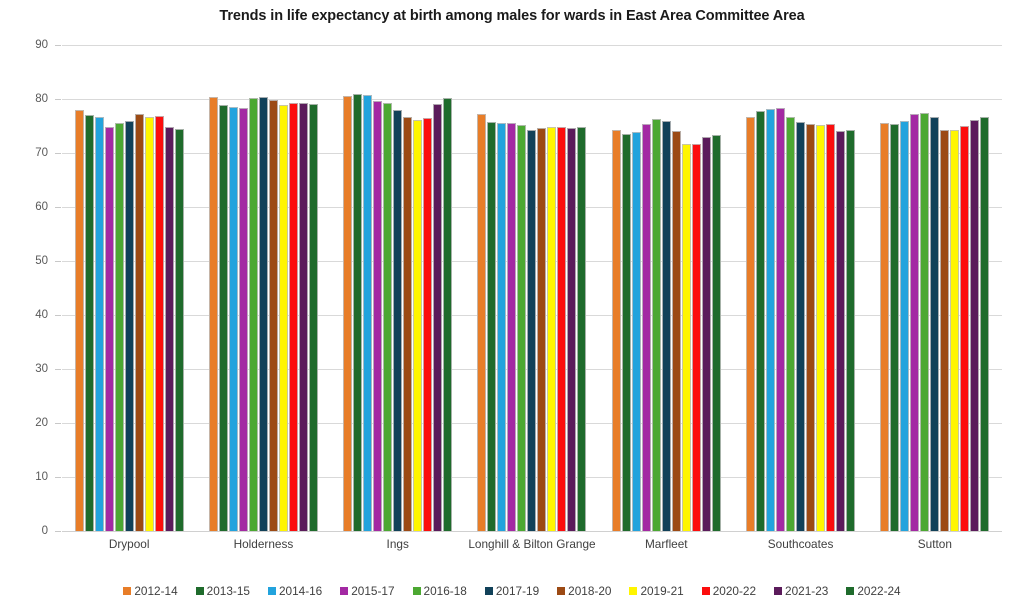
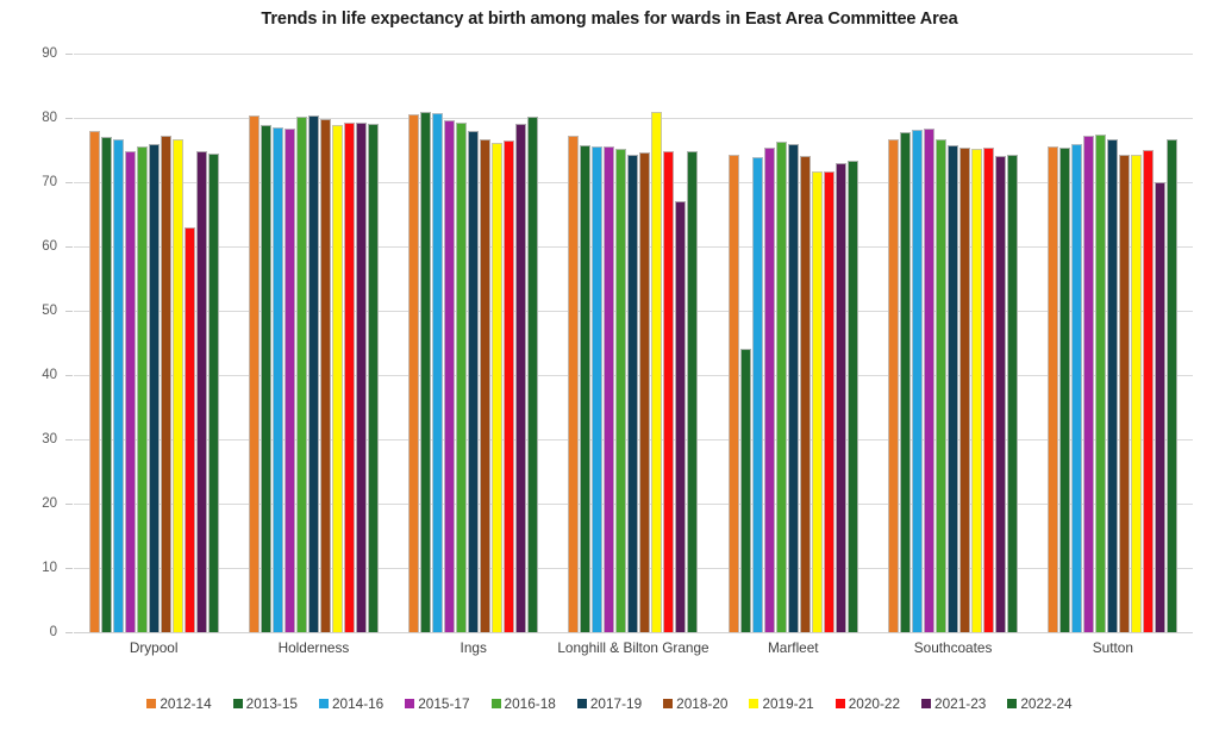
2020-22/Drypool: 77 -> 63
2019-21/Longhill & Bilton Grange: 75 -> 81
2021-23/Longhill & Bilton Grange: 75 -> 67
2013-15/Marfleet: 74 -> 44
2021-23/Sutton: 76 -> 70
